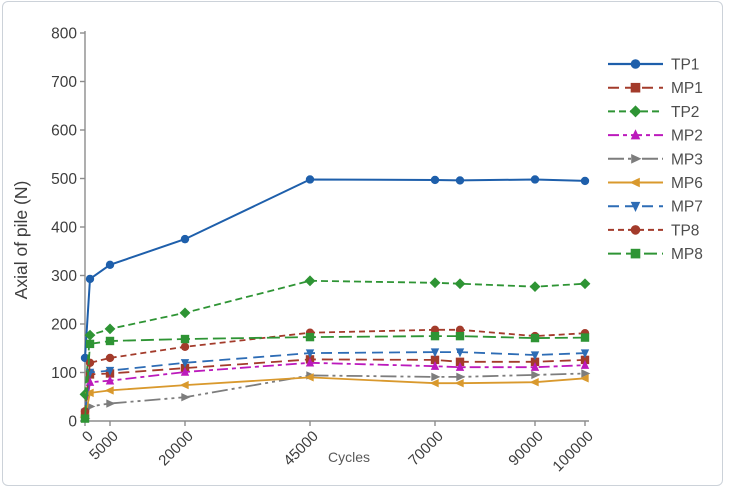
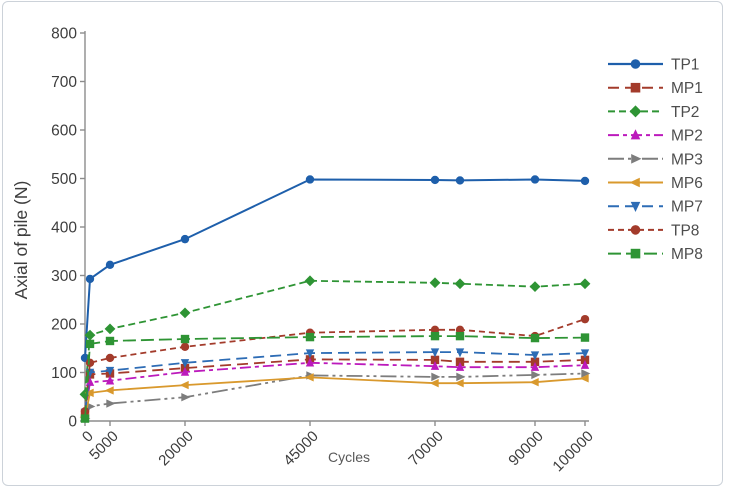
TP8/100000: 180 -> 210
